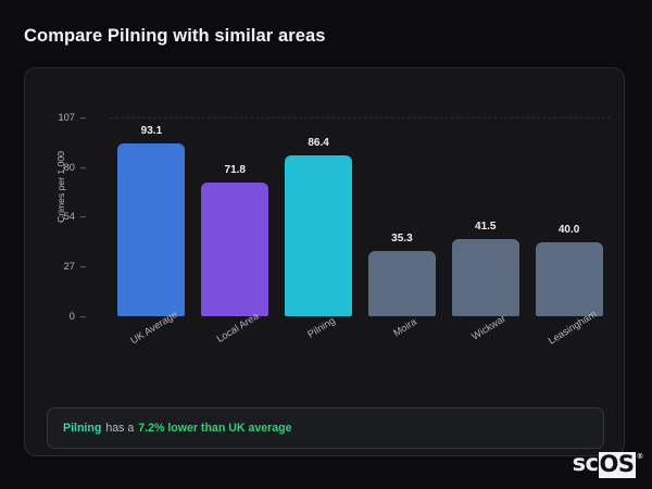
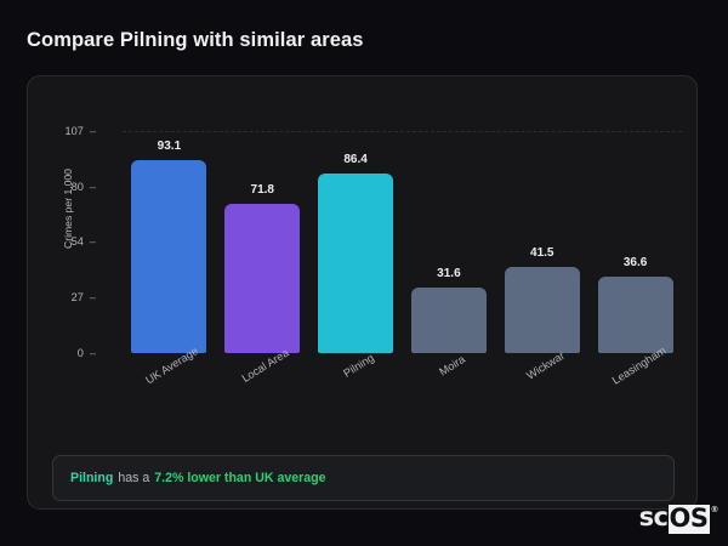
Moira: 35.3 -> 31.6
Leasingham: 40.0 -> 36.6
